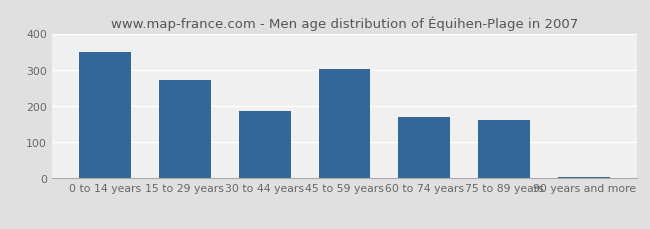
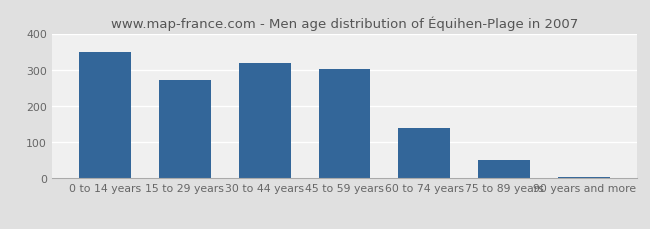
30 to 44 years: 185 -> 318
60 to 74 years: 170 -> 140
75 to 89 years: 160 -> 50
